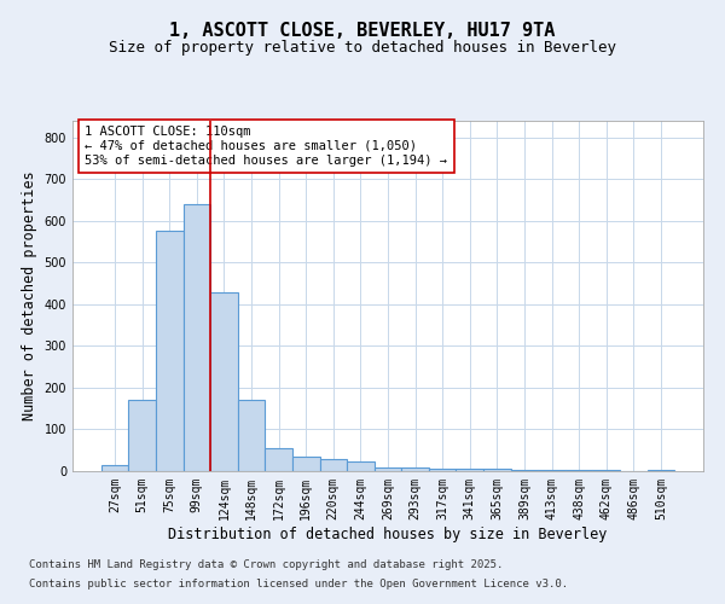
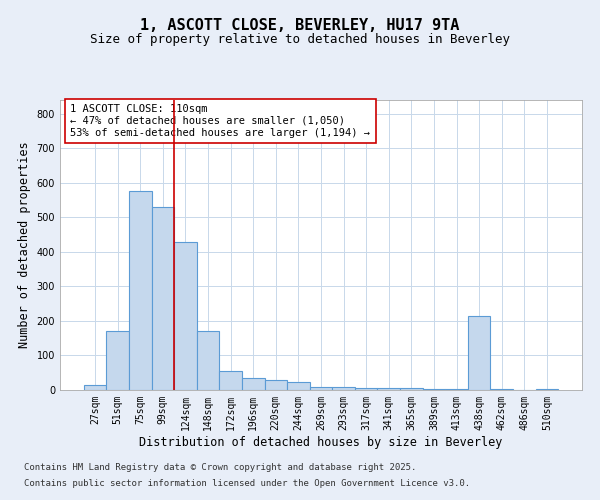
99sqm: 640 -> 530
438sqm: 2 -> 215
